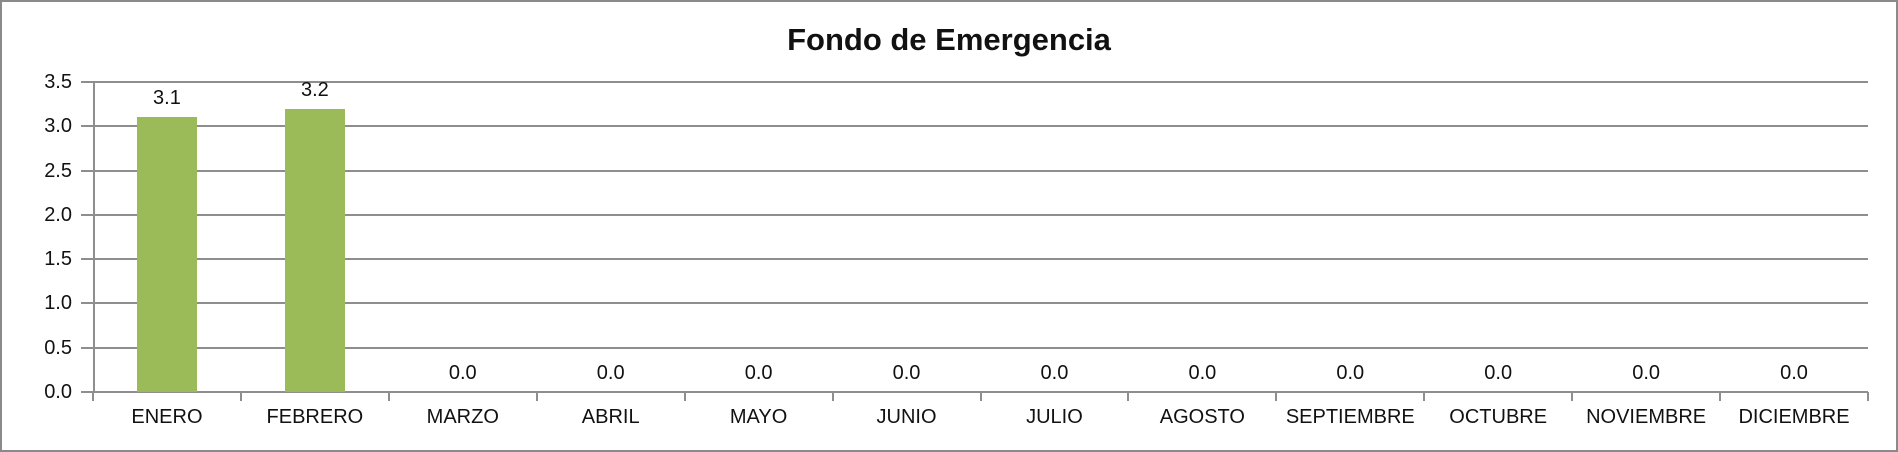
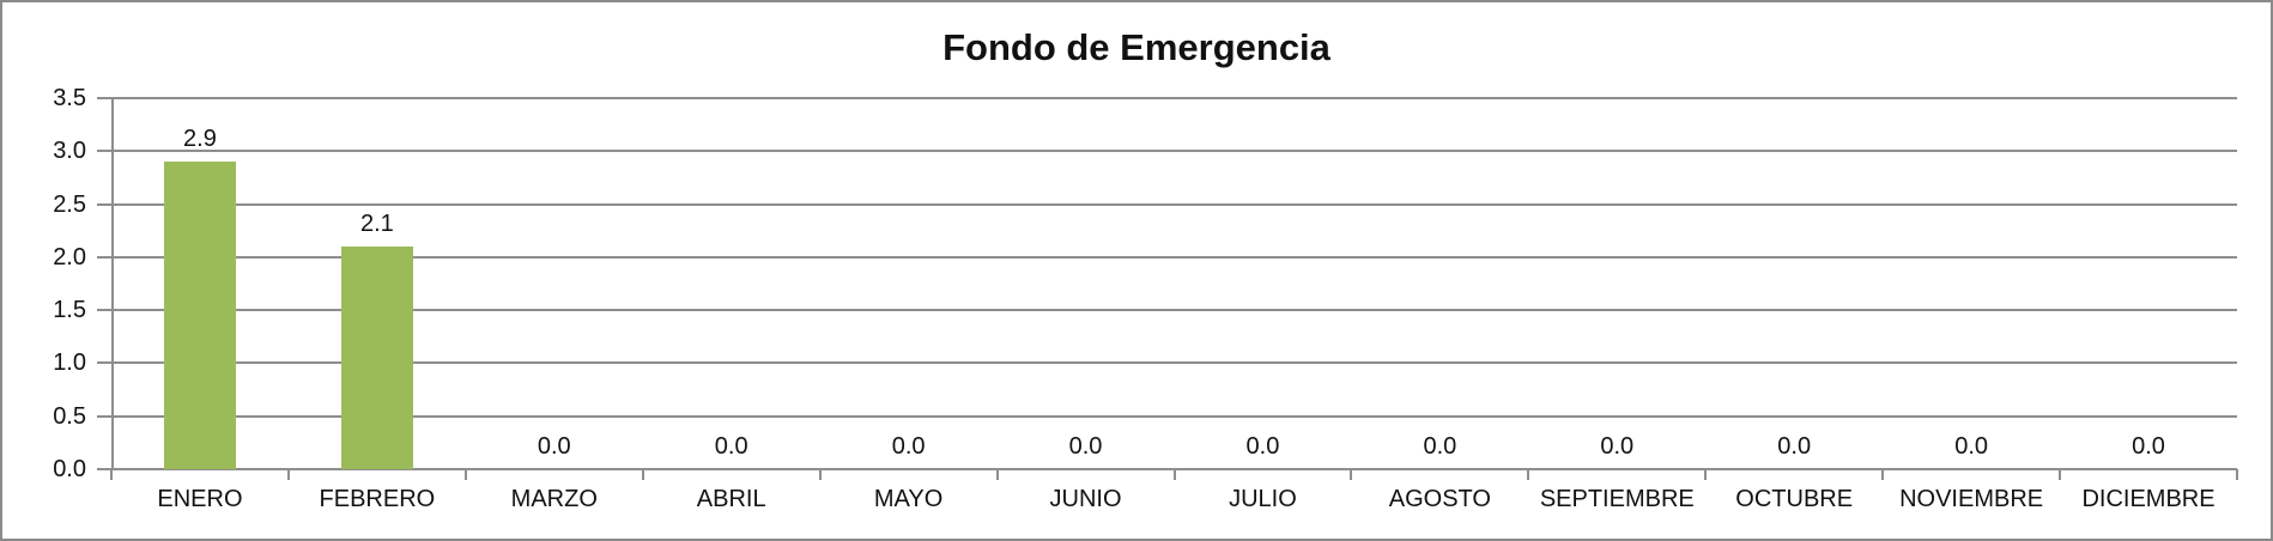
ENERO: 3.1 -> 2.9
FEBRERO: 3.2 -> 2.1
